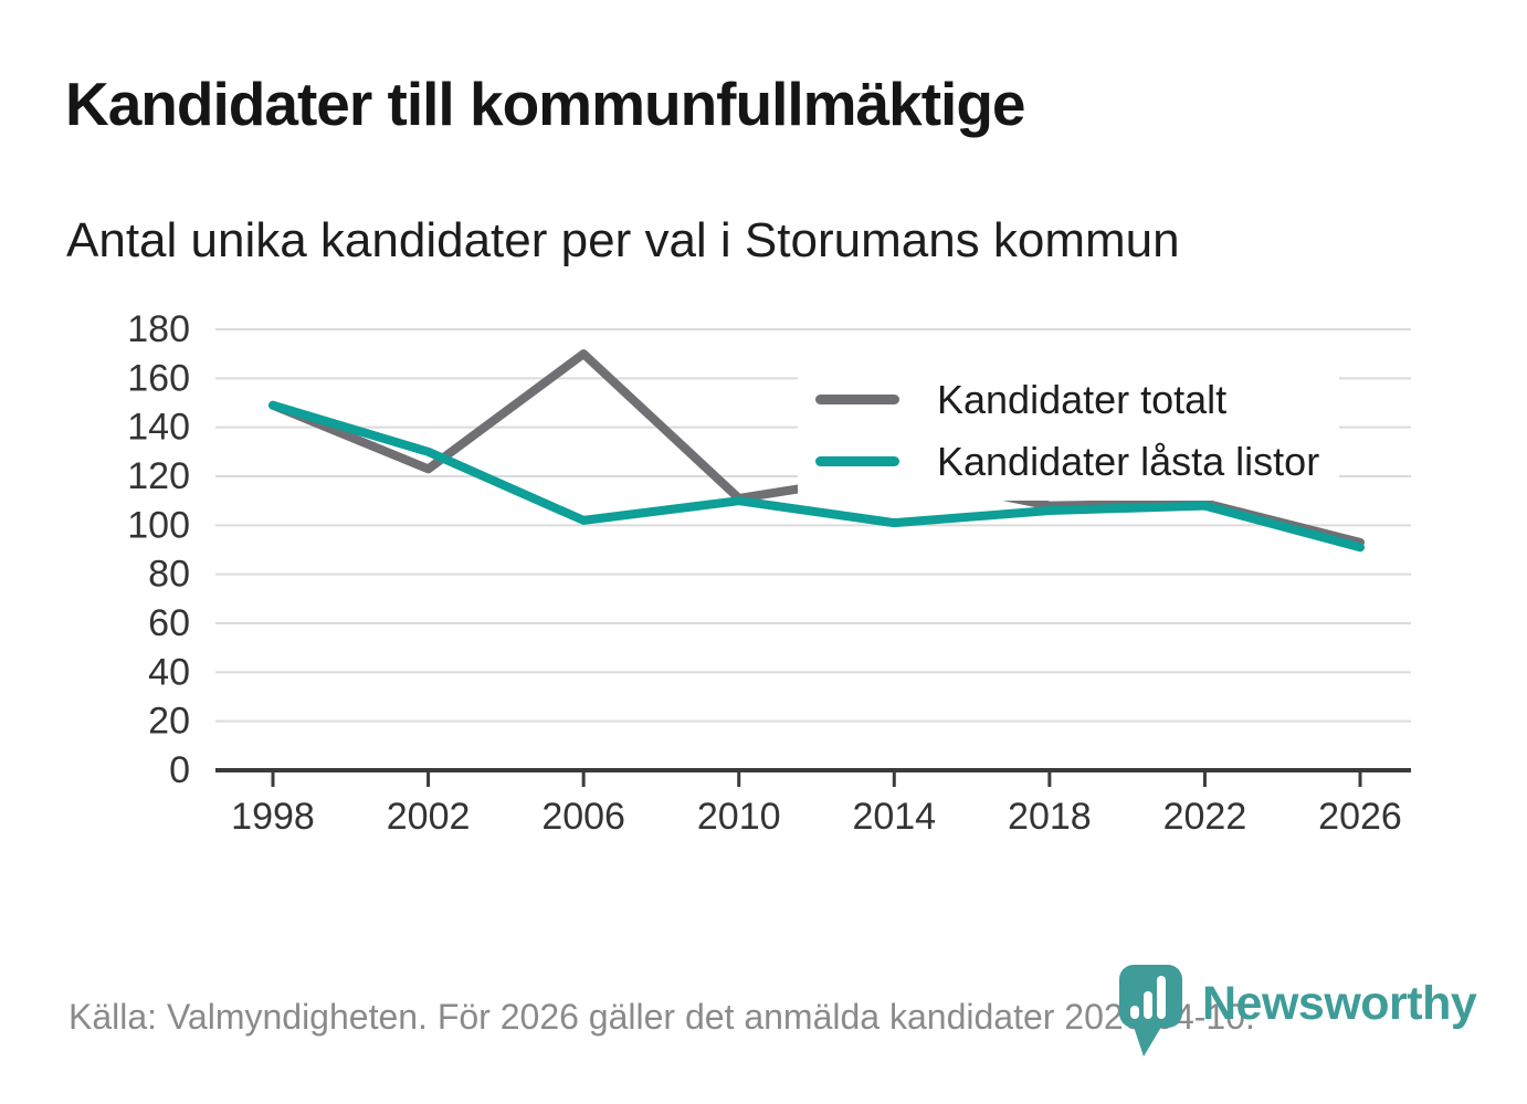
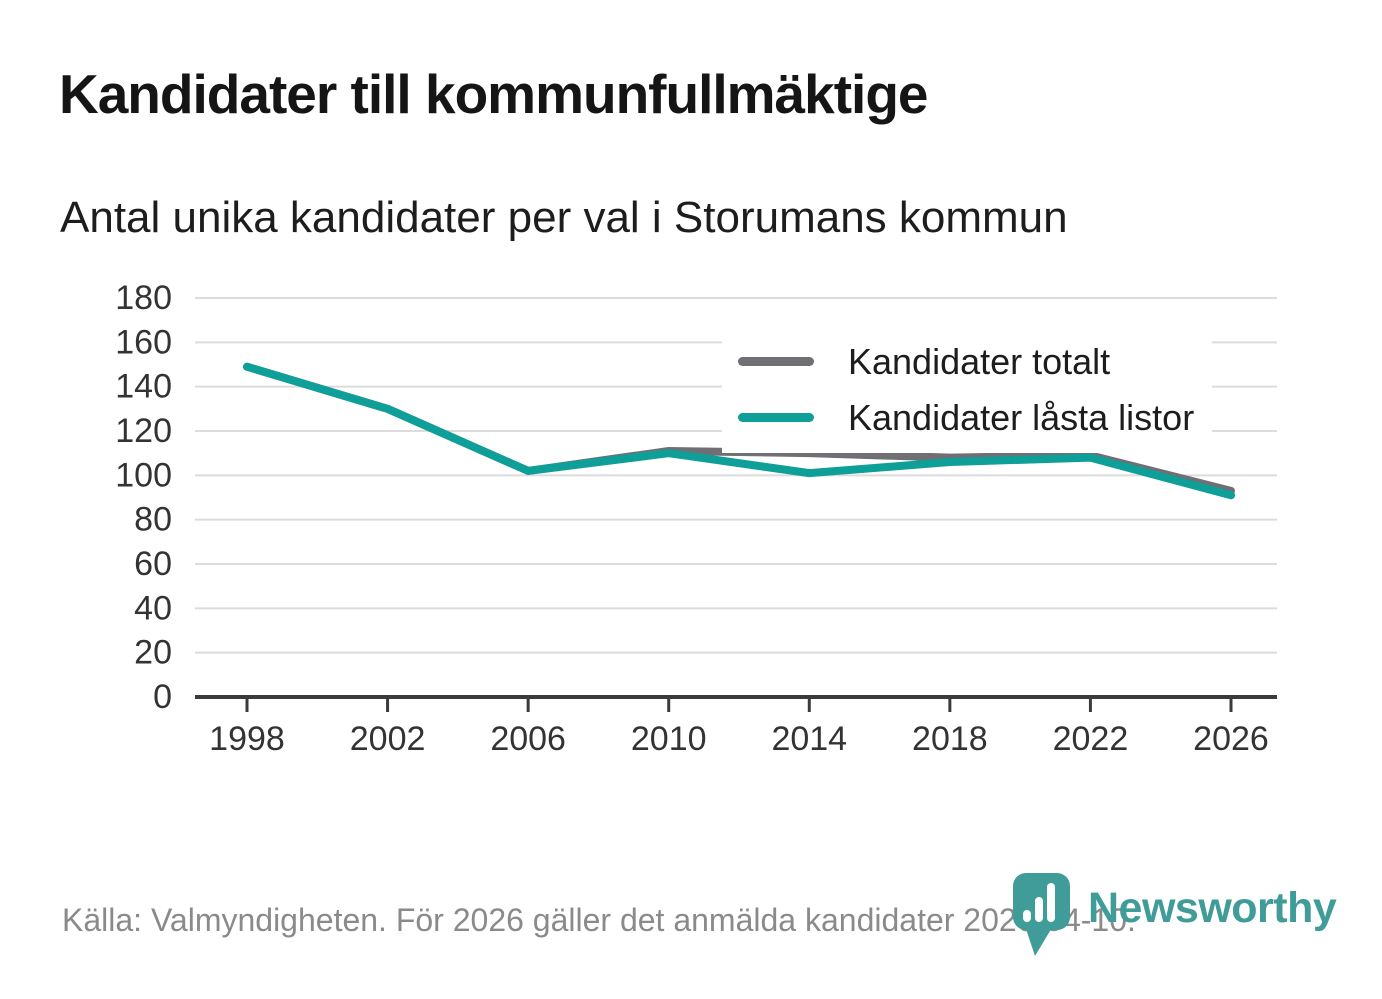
Kandidater totalt/2002: 123 -> 130
Kandidater totalt/2006: 170 -> 102
Kandidater totalt/2014: 121 -> 110
